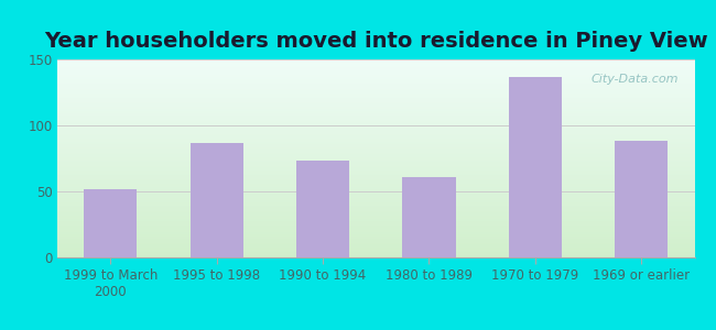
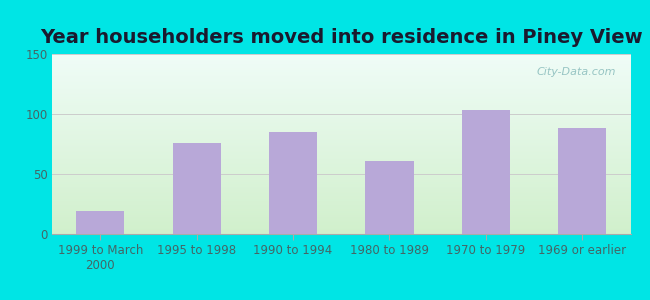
1999 to March 2000: 52 -> 19
1995 to 1998: 87 -> 76
1990 to 1994: 73 -> 85
1970 to 1979: 137 -> 103
